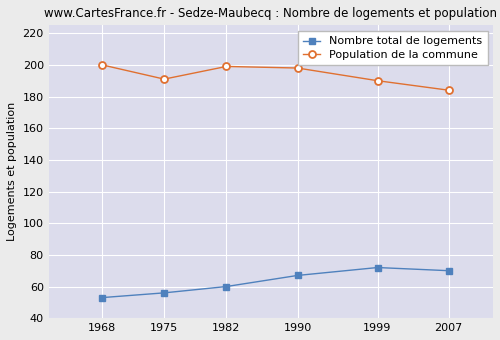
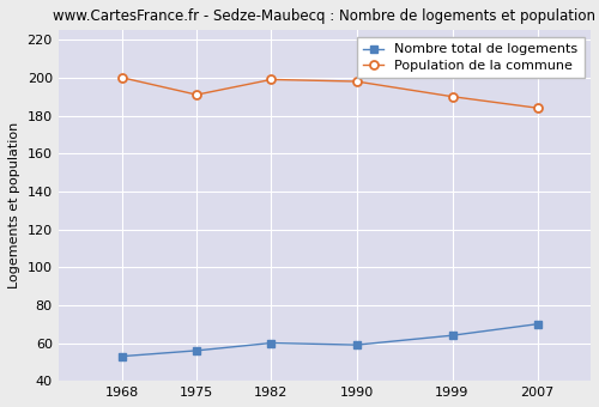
Nombre total de logements/1990: 67 -> 59
Nombre total de logements/1999: 72 -> 64
